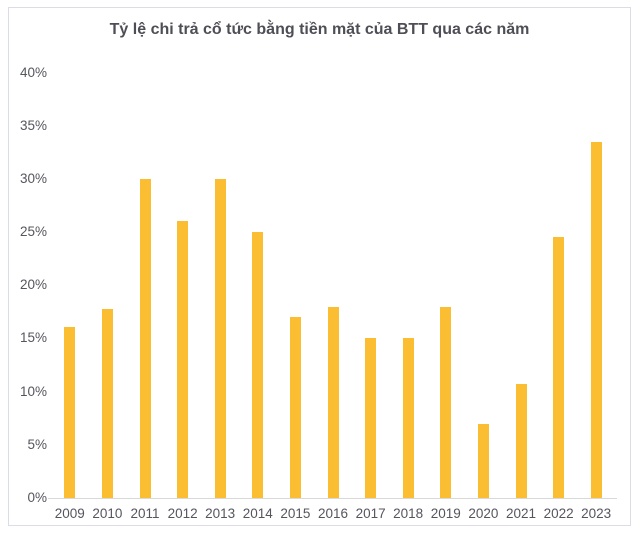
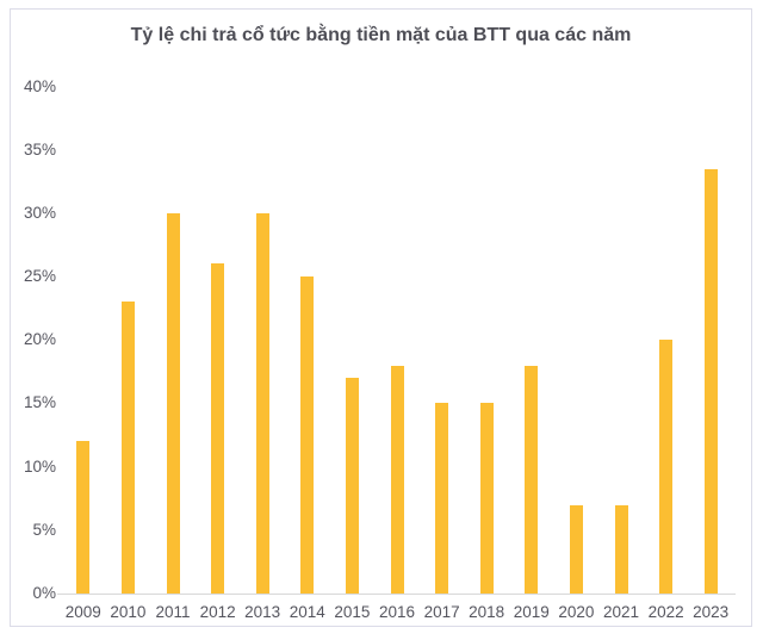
2009: 16.1% -> 12.0%
2010: 17.8% -> 23.0%
2021: 10.7% -> 7.0%
2022: 24.5% -> 20.0%
